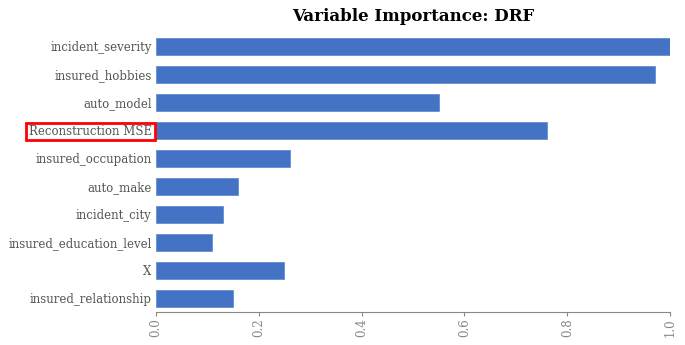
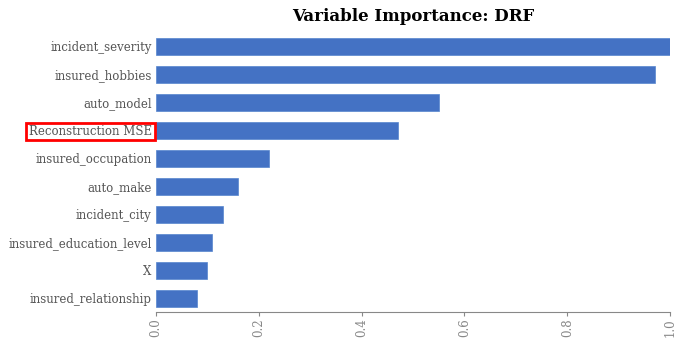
Reconstruction MSE: 0.76 -> 0.47
insured_occupation: 0.26 -> 0.22
X: 0.25 -> 0.10
insured_relationship: 0.15 -> 0.08
